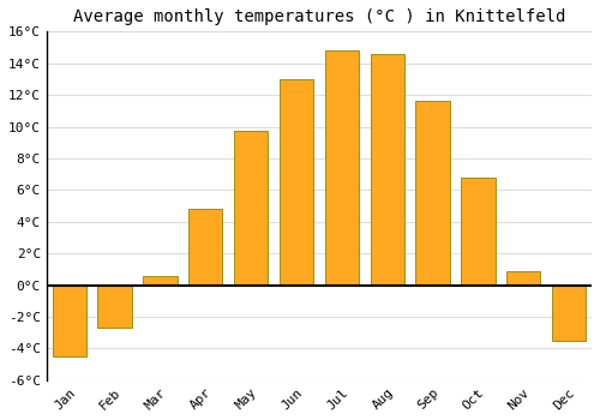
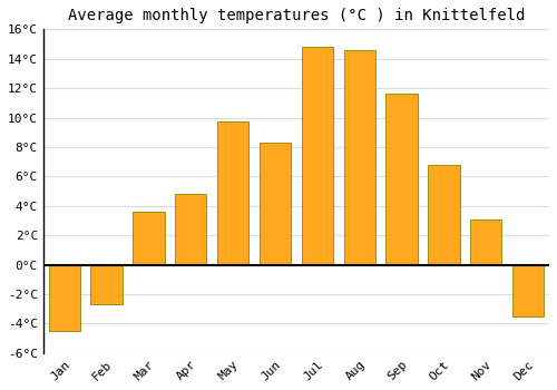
Mar: 0.6°C -> 3.6°C
Jun: 13.0°C -> 8.3°C
Nov: 0.9°C -> 3.1°C
